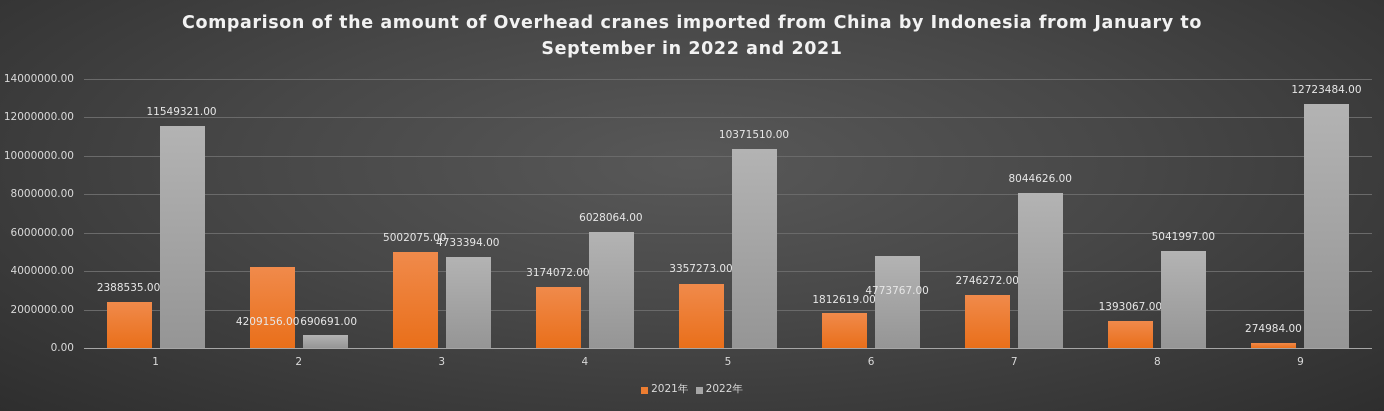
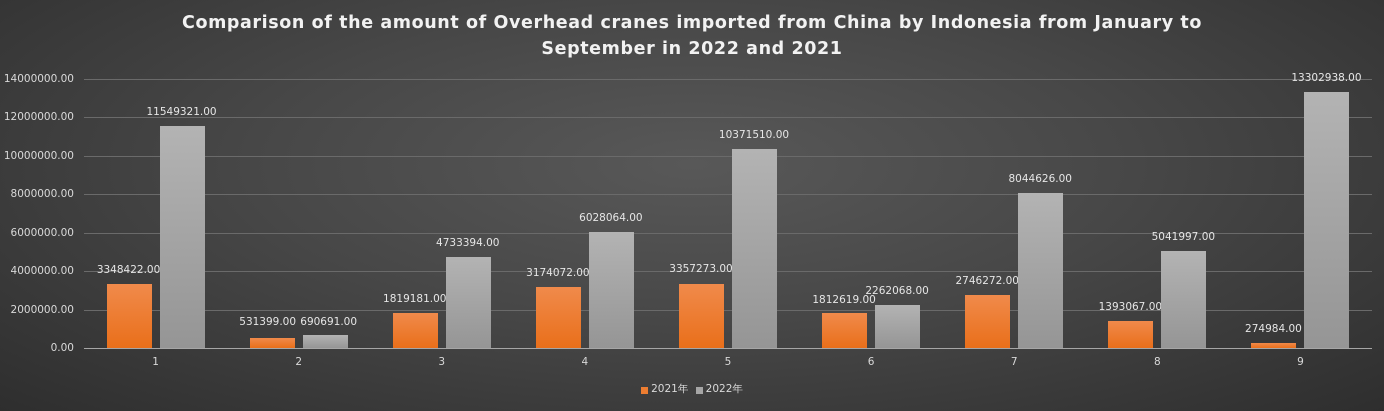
2021年/1: 2388535.00 -> 3348422.00
2021年/2: 4209156.00 -> 531399.00
2021年/3: 5002075.00 -> 1819181.00
2022年/6: 4773767.00 -> 2262068.00
2022年/9: 12723484.00 -> 13302938.00
